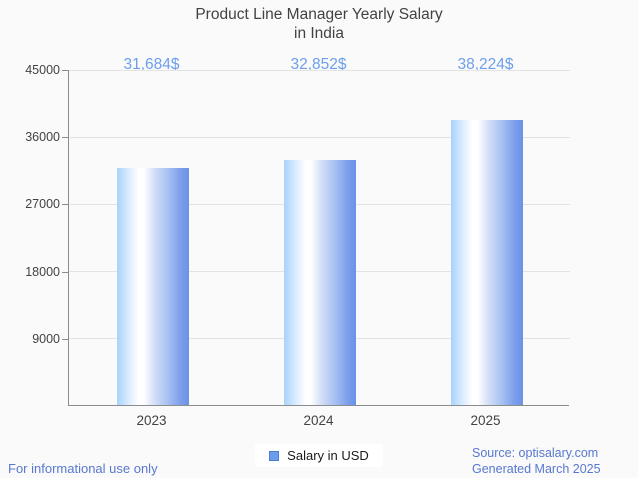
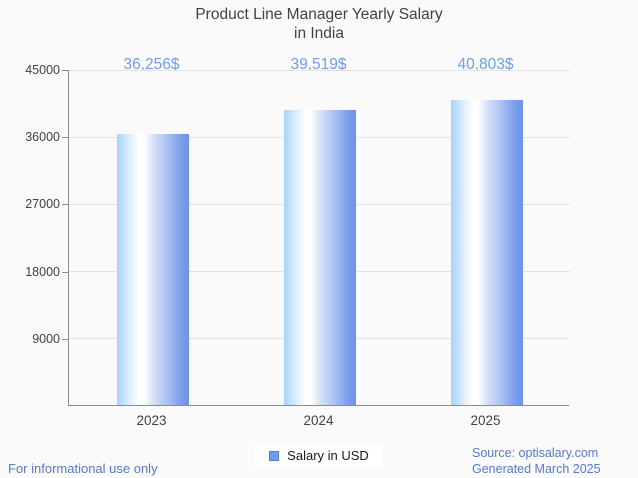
2023: 31,684 -> 36,256
2024: 32,852 -> 39,519
2025: 38,224 -> 40,803
